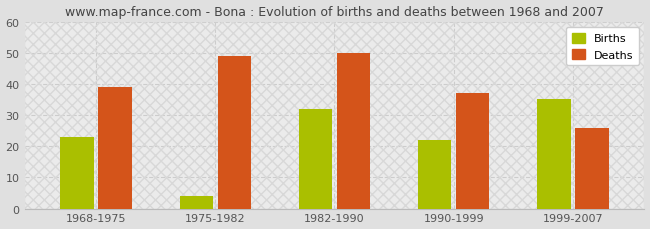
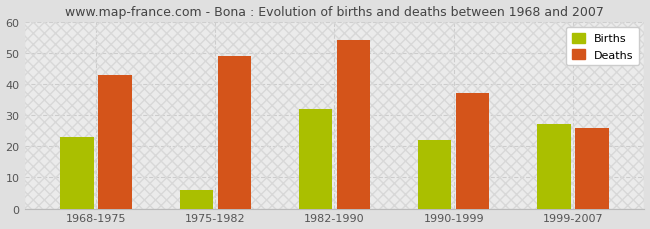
Deaths/1968-1975: 39 -> 43
Births/1975-1982: 4 -> 6
Deaths/1982-1990: 50 -> 54
Births/1999-2007: 35 -> 27
